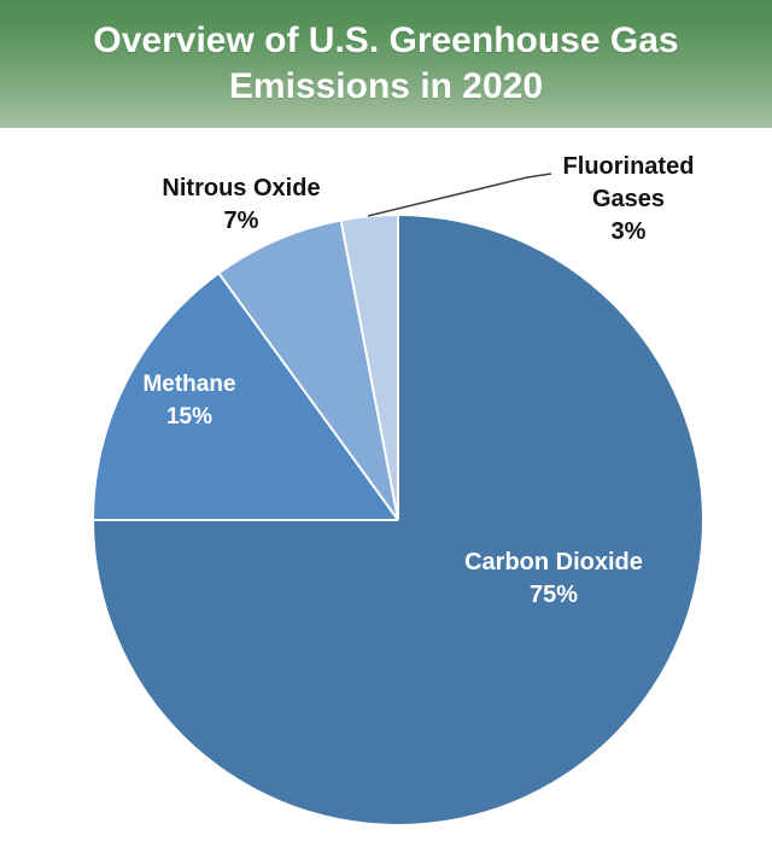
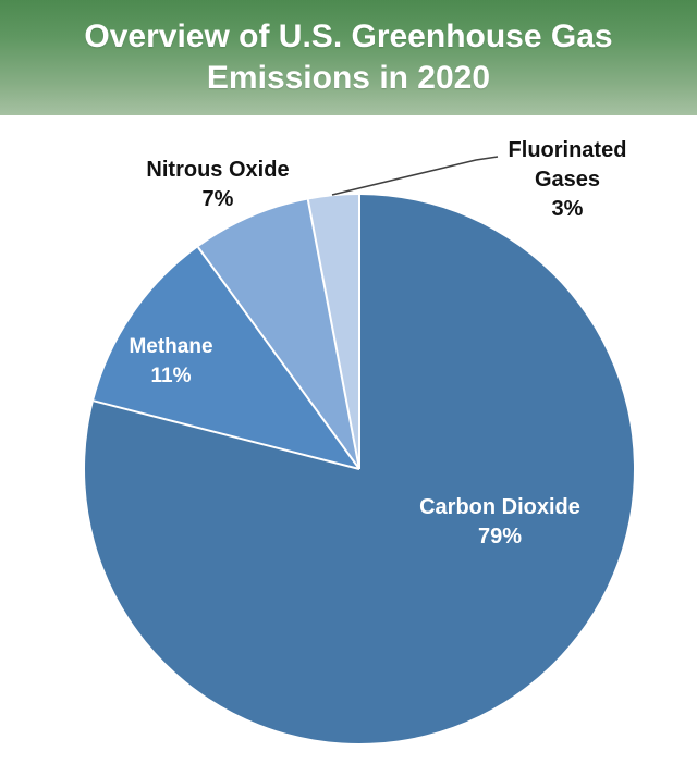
Carbon Dioxide: 75% -> 79%
Methane: 15% -> 11%
